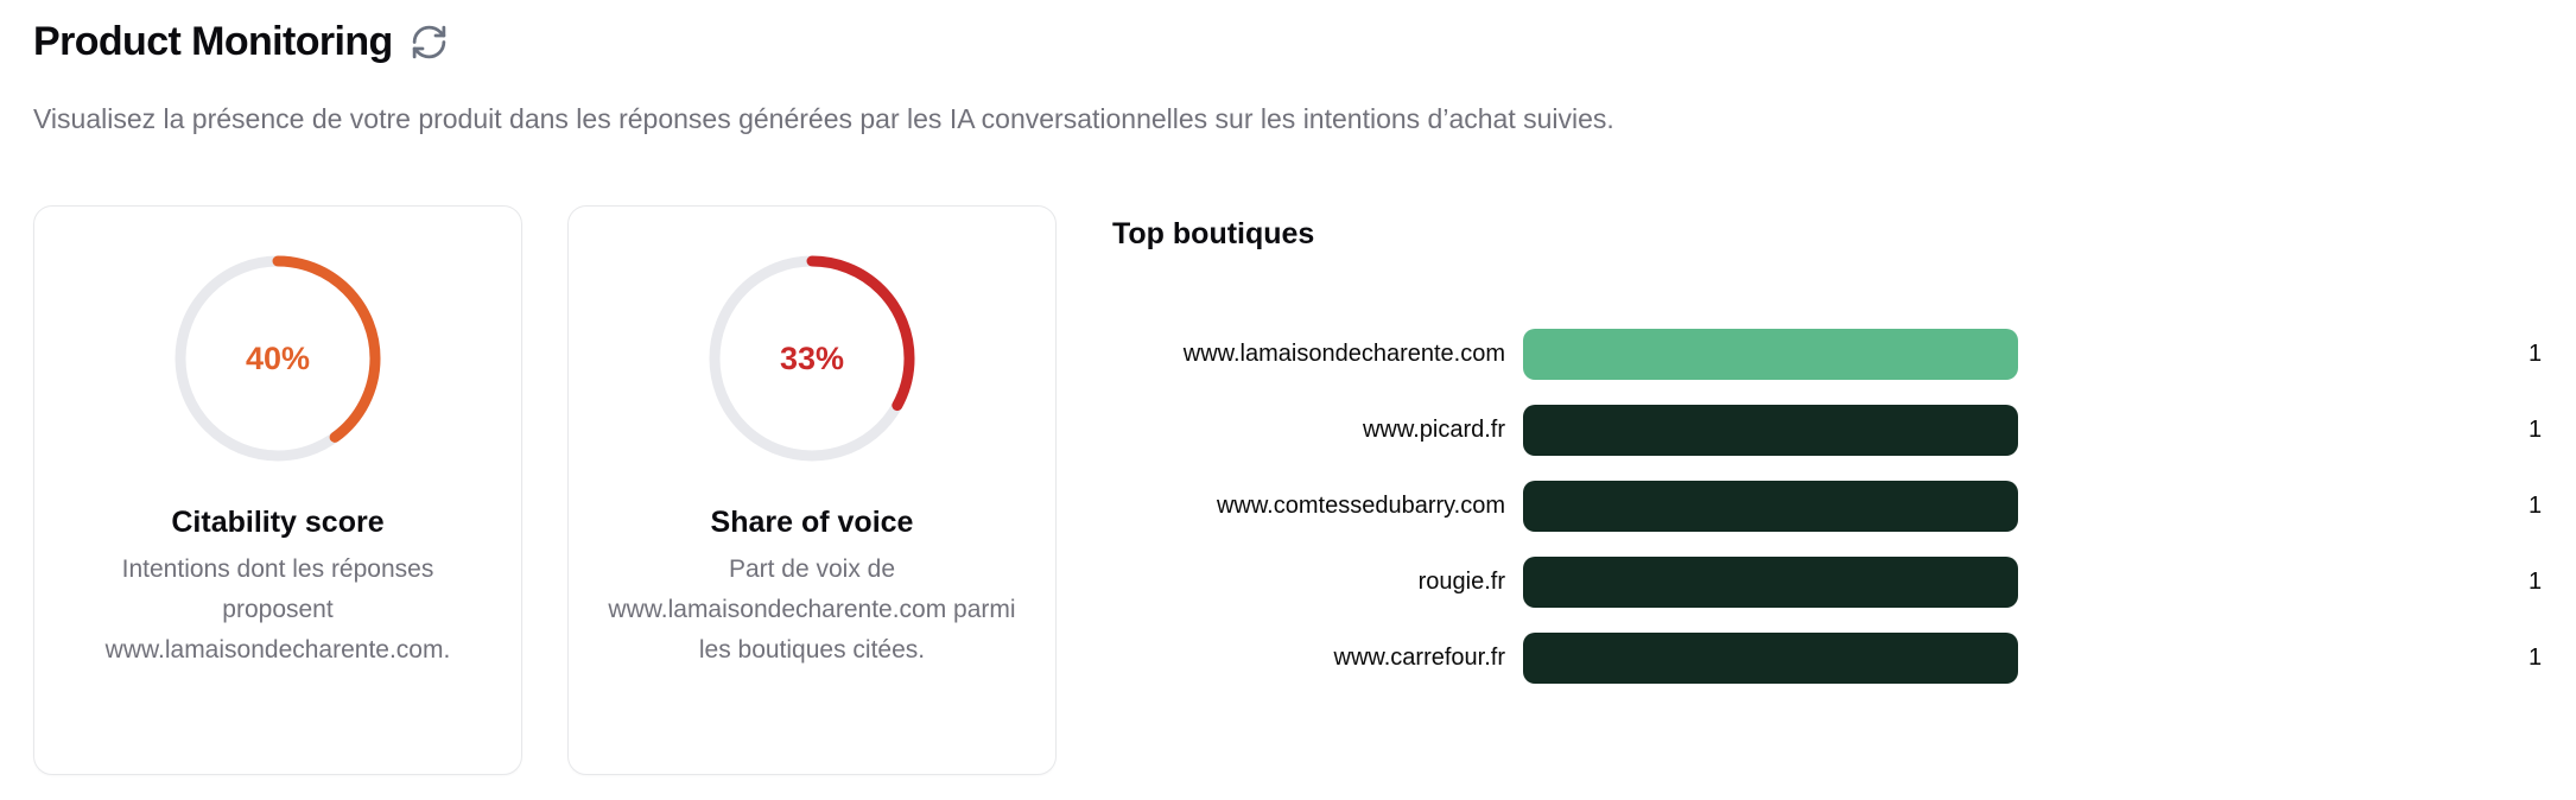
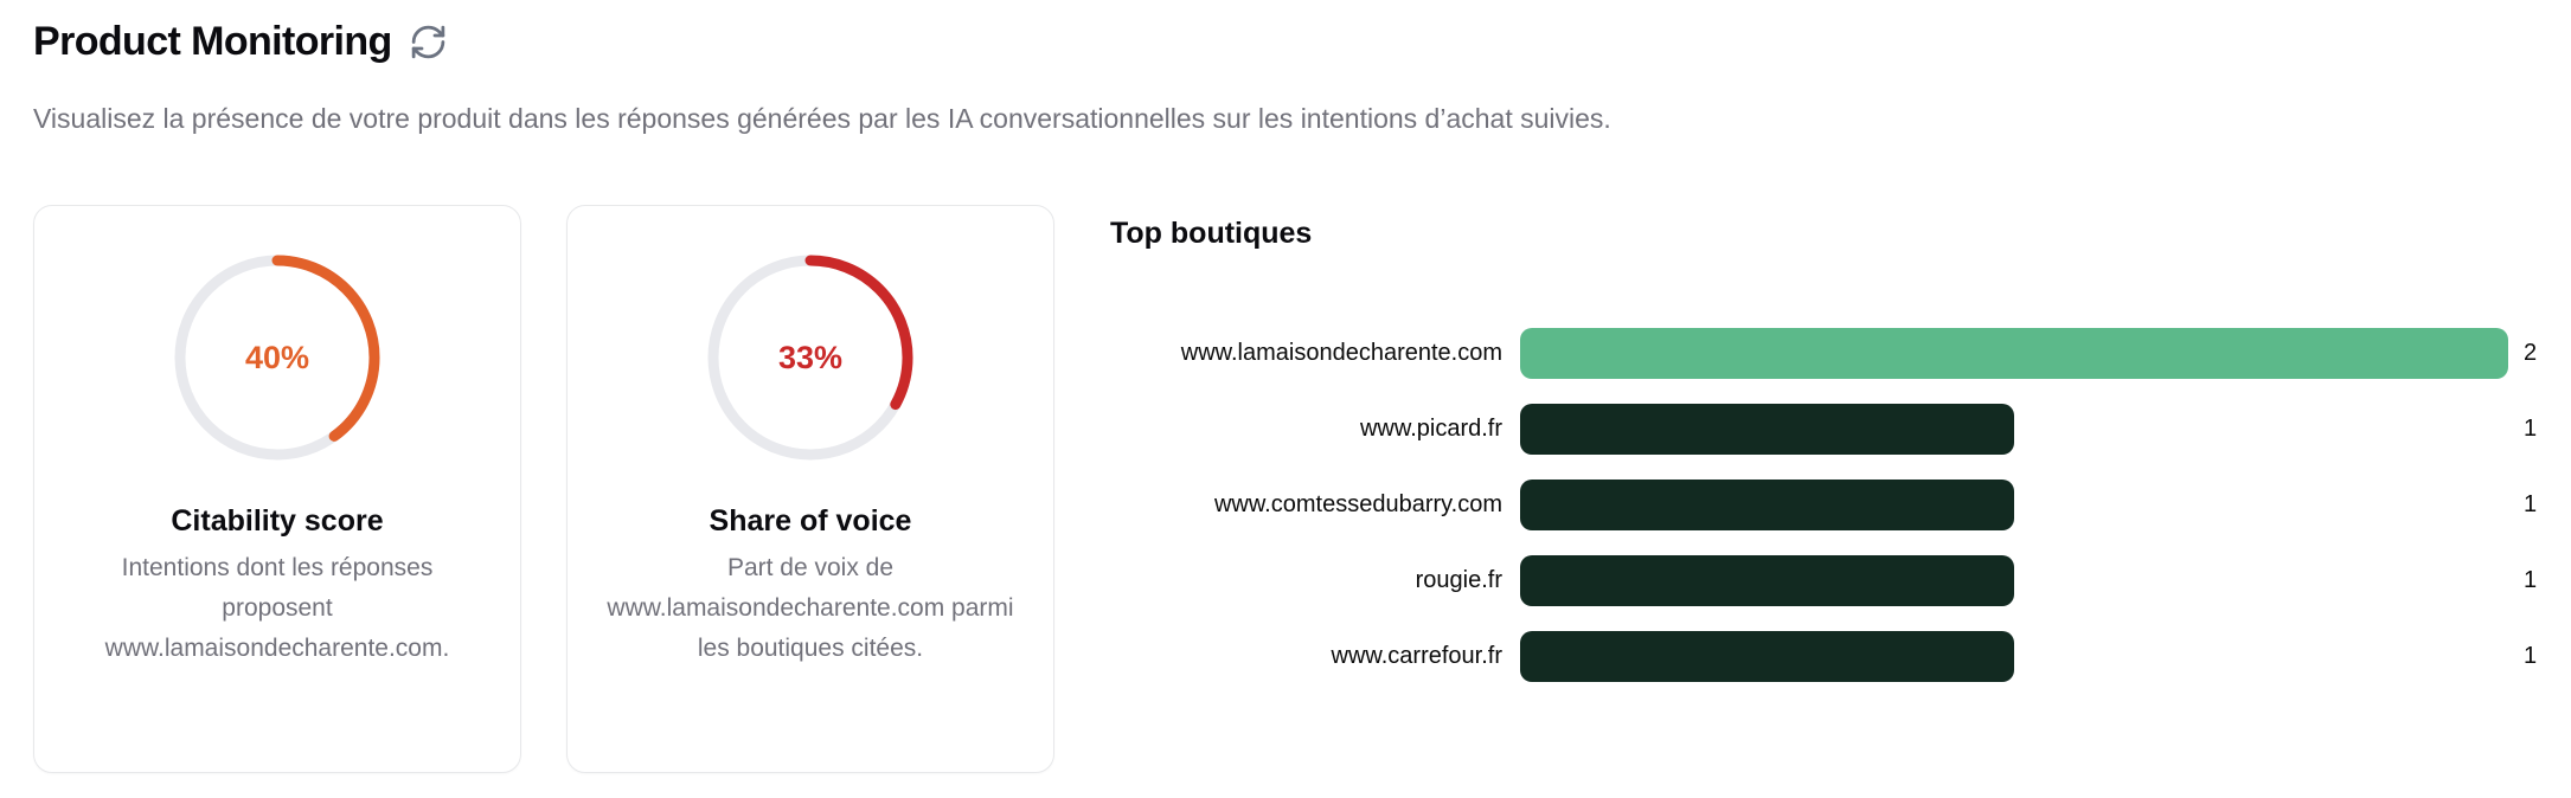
www.lamaisondecharente.com: 1 -> 2
